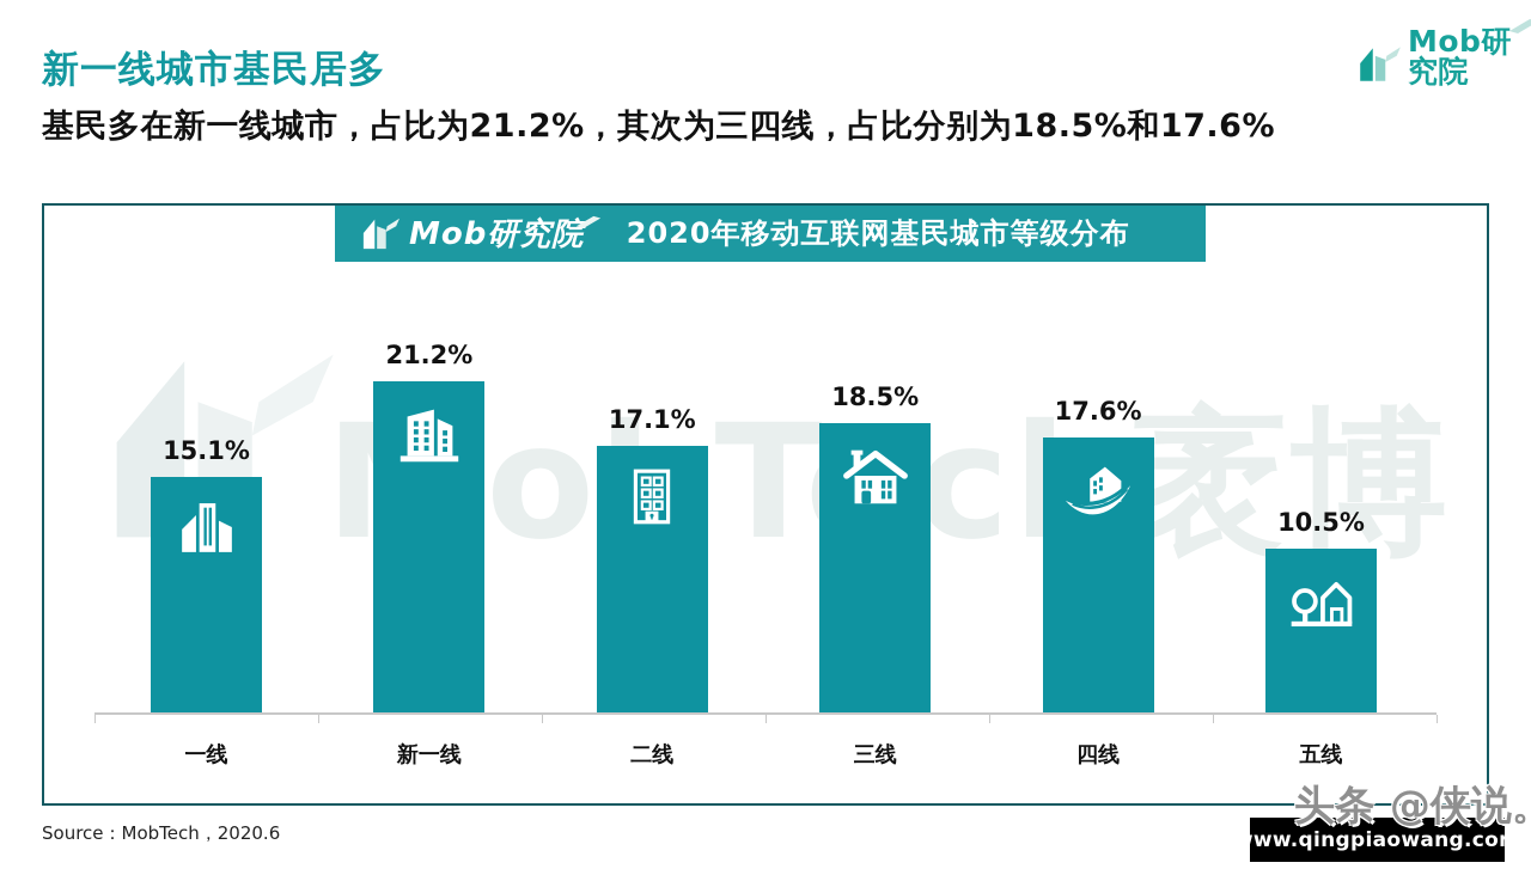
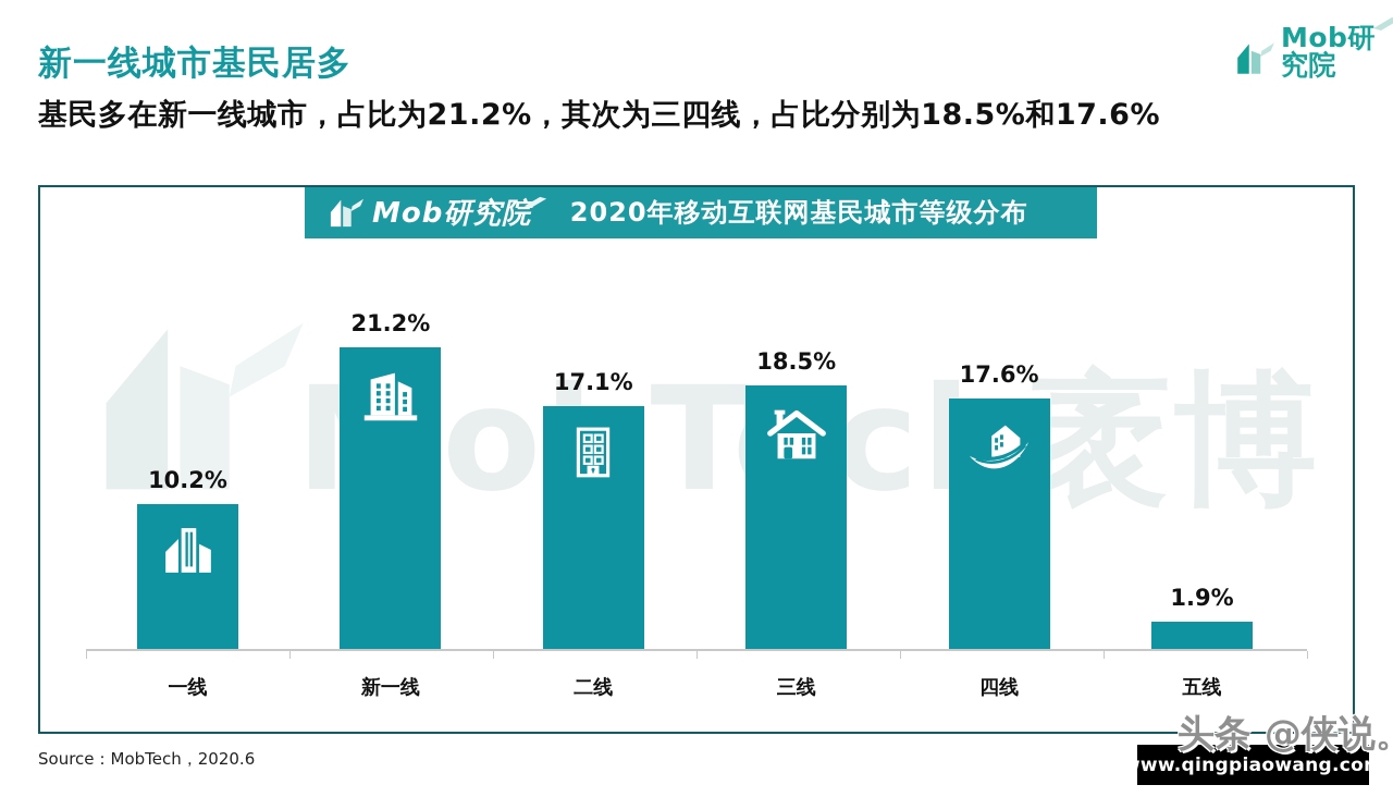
一线: 15.1% -> 10.2%
五线: 10.5% -> 1.9%
